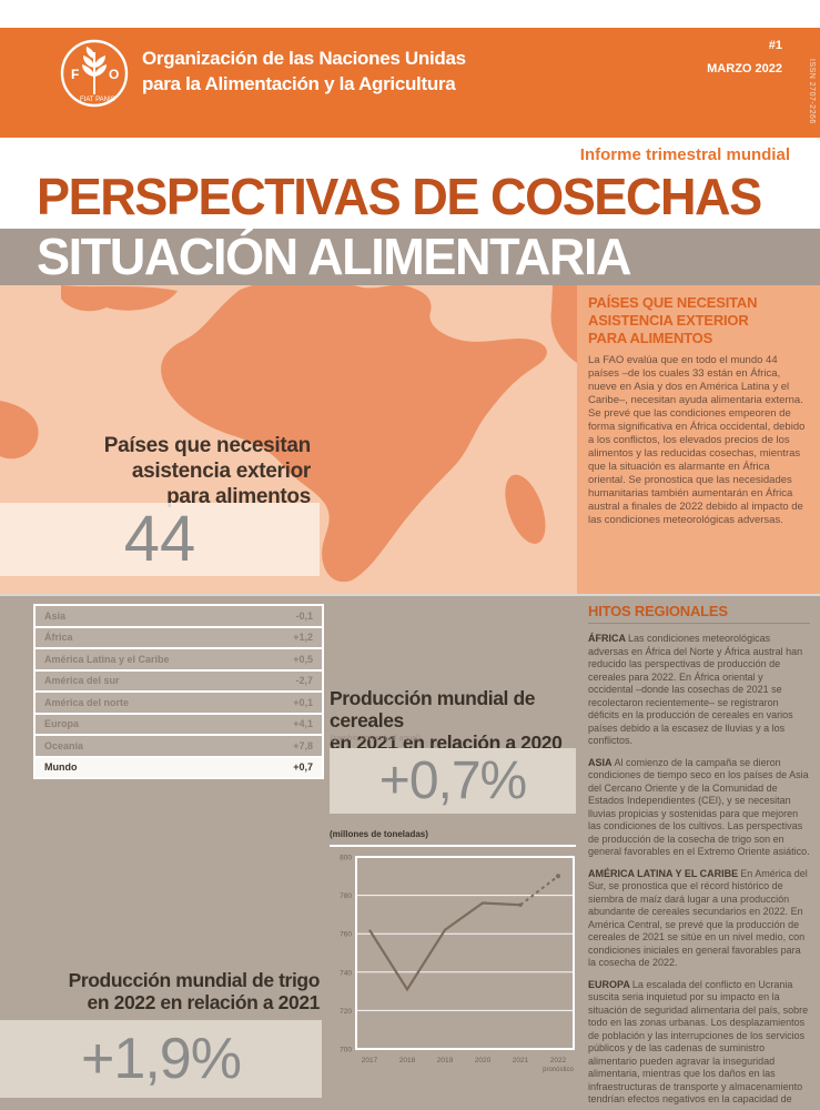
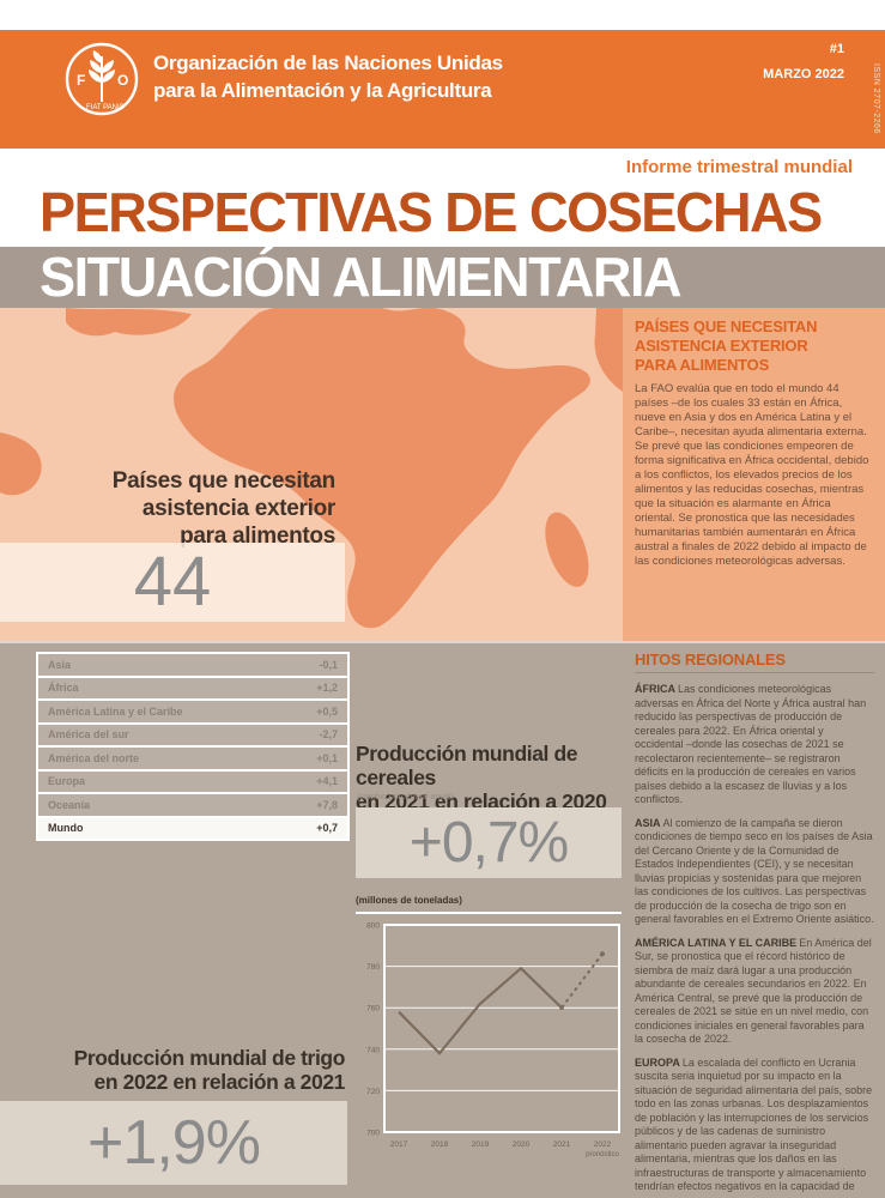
2017: 762 -> 758
2018: 731 -> 738
2020: 776 -> 779
2021: 775 -> 760
2022: 790 -> 786
